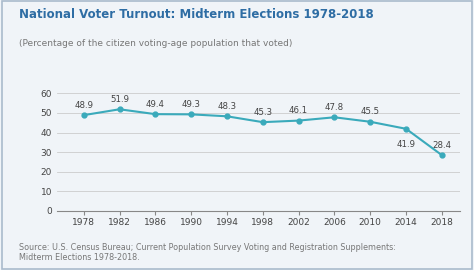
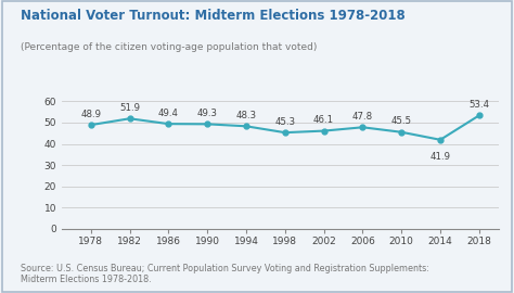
2018: 28.4 -> 53.4
